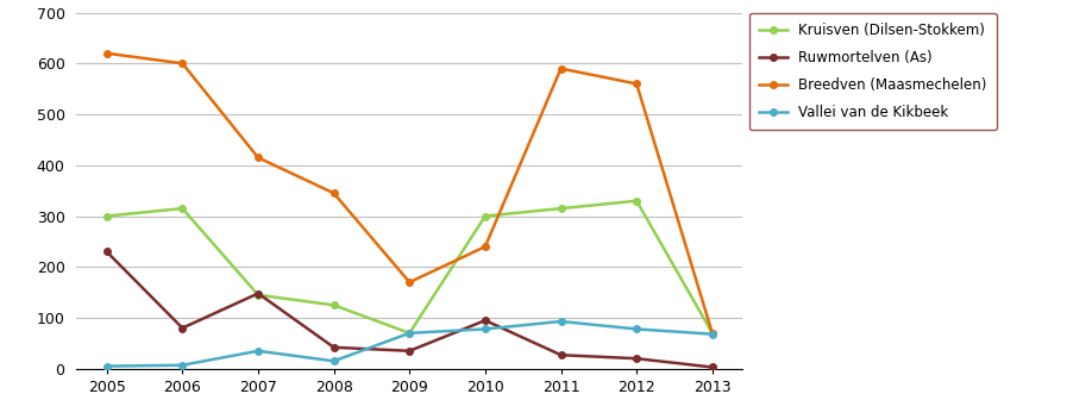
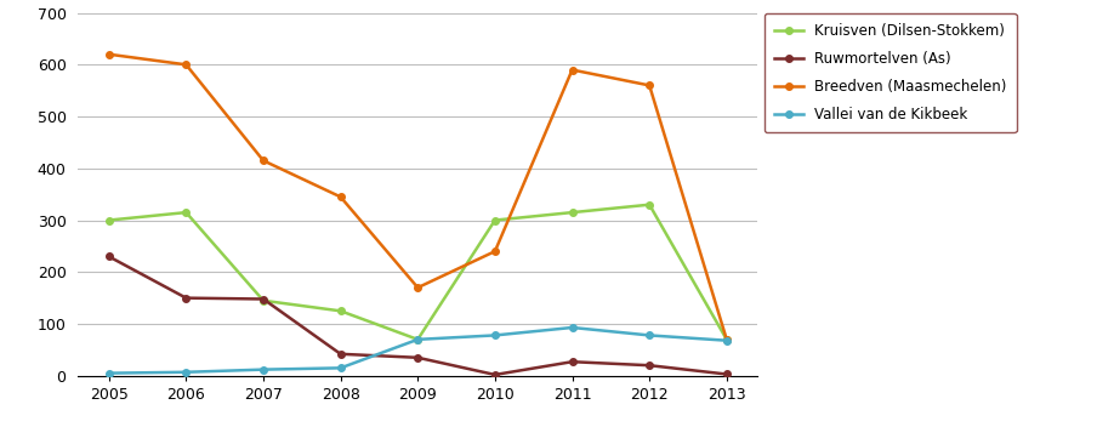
Ruwmortelven (As)/2006: 80 -> 150
Vallei van de Kikbeek/2007: 35 -> 12
Ruwmortelven (As)/2010: 95 -> 2
